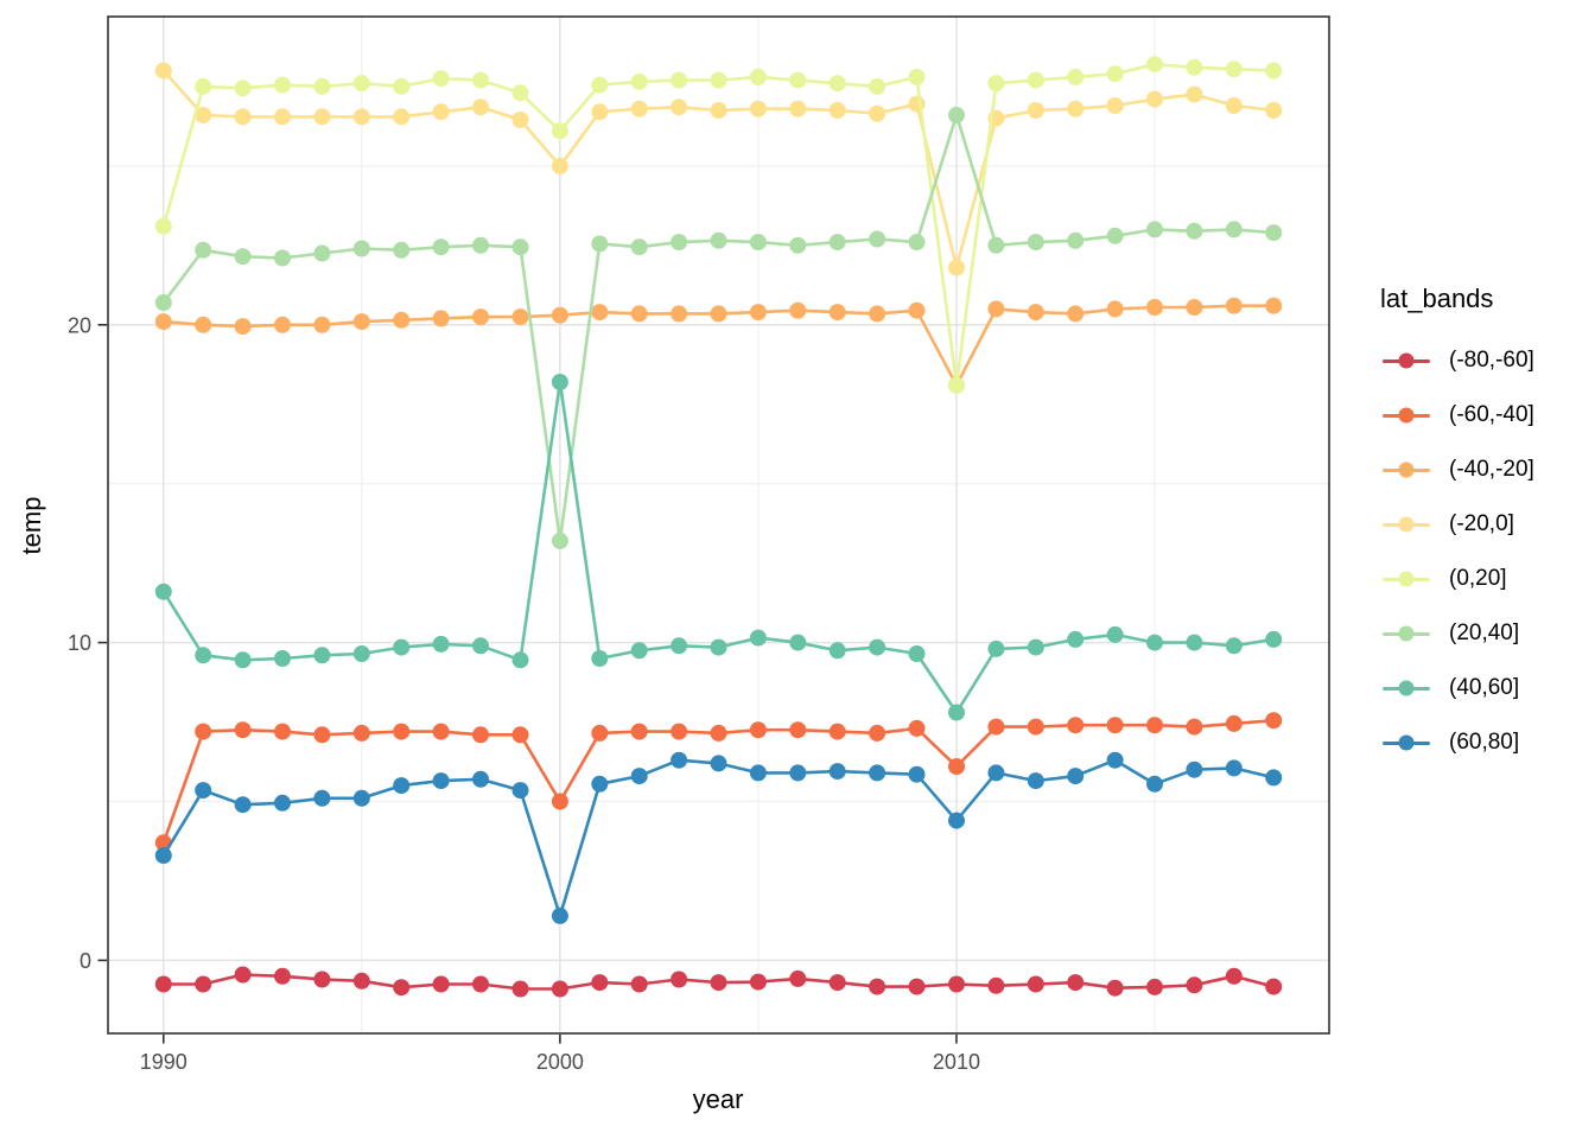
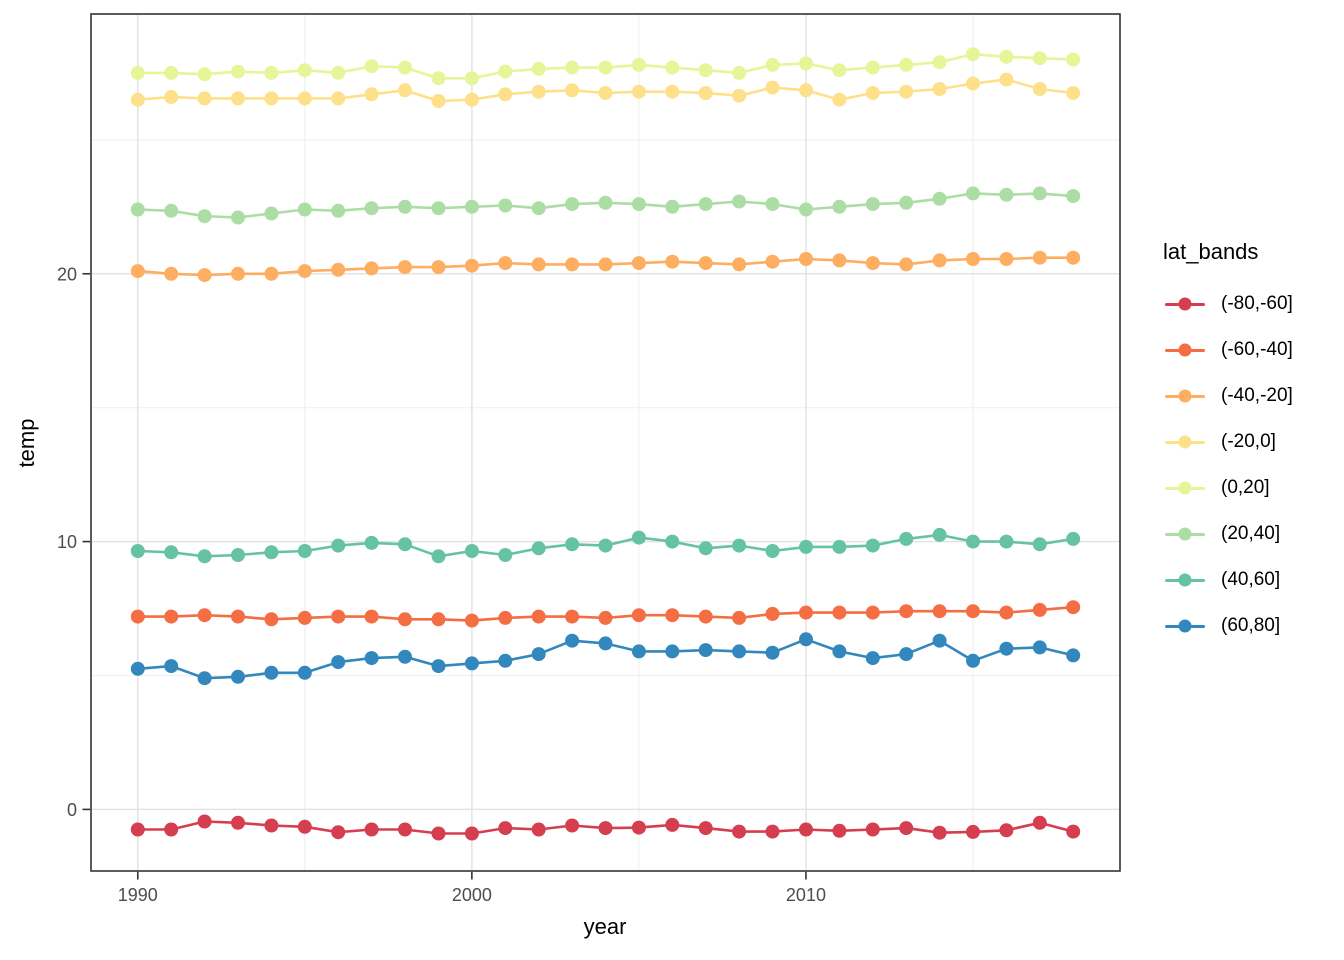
(-60,-40]/1990: 3.7 -> 7.2
(-20,0]/1990: 28.0 -> 26.5
(0,20]/1990: 23.1 -> 27.5
(20,40]/1990: 20.7 -> 22.4
(40,60]/1990: 11.6 -> 9.7
(60,80]/1990: 3.3 -> 5.2
(-60,-40]/2000: 5.0 -> 7.0
(-20,0]/2000: 25.0 -> 26.5
(0,20]/2000: 26.1 -> 27.3
(20,40]/2000: 13.2 -> 22.5
(40,60]/2000: 18.2 -> 9.7
(60,80]/2000: 1.4 -> 5.5
(-60,-40]/2010: 6.1 -> 7.3
(-40,-20]/2010: 18.1 -> 20.6
(-20,0]/2010: 21.8 -> 26.9
(0,20]/2010: 18.1 -> 27.9
(20,40]/2010: 26.6 -> 22.4
(40,60]/2010: 7.8 -> 9.8
(60,80]/2010: 4.4 -> 6.3
